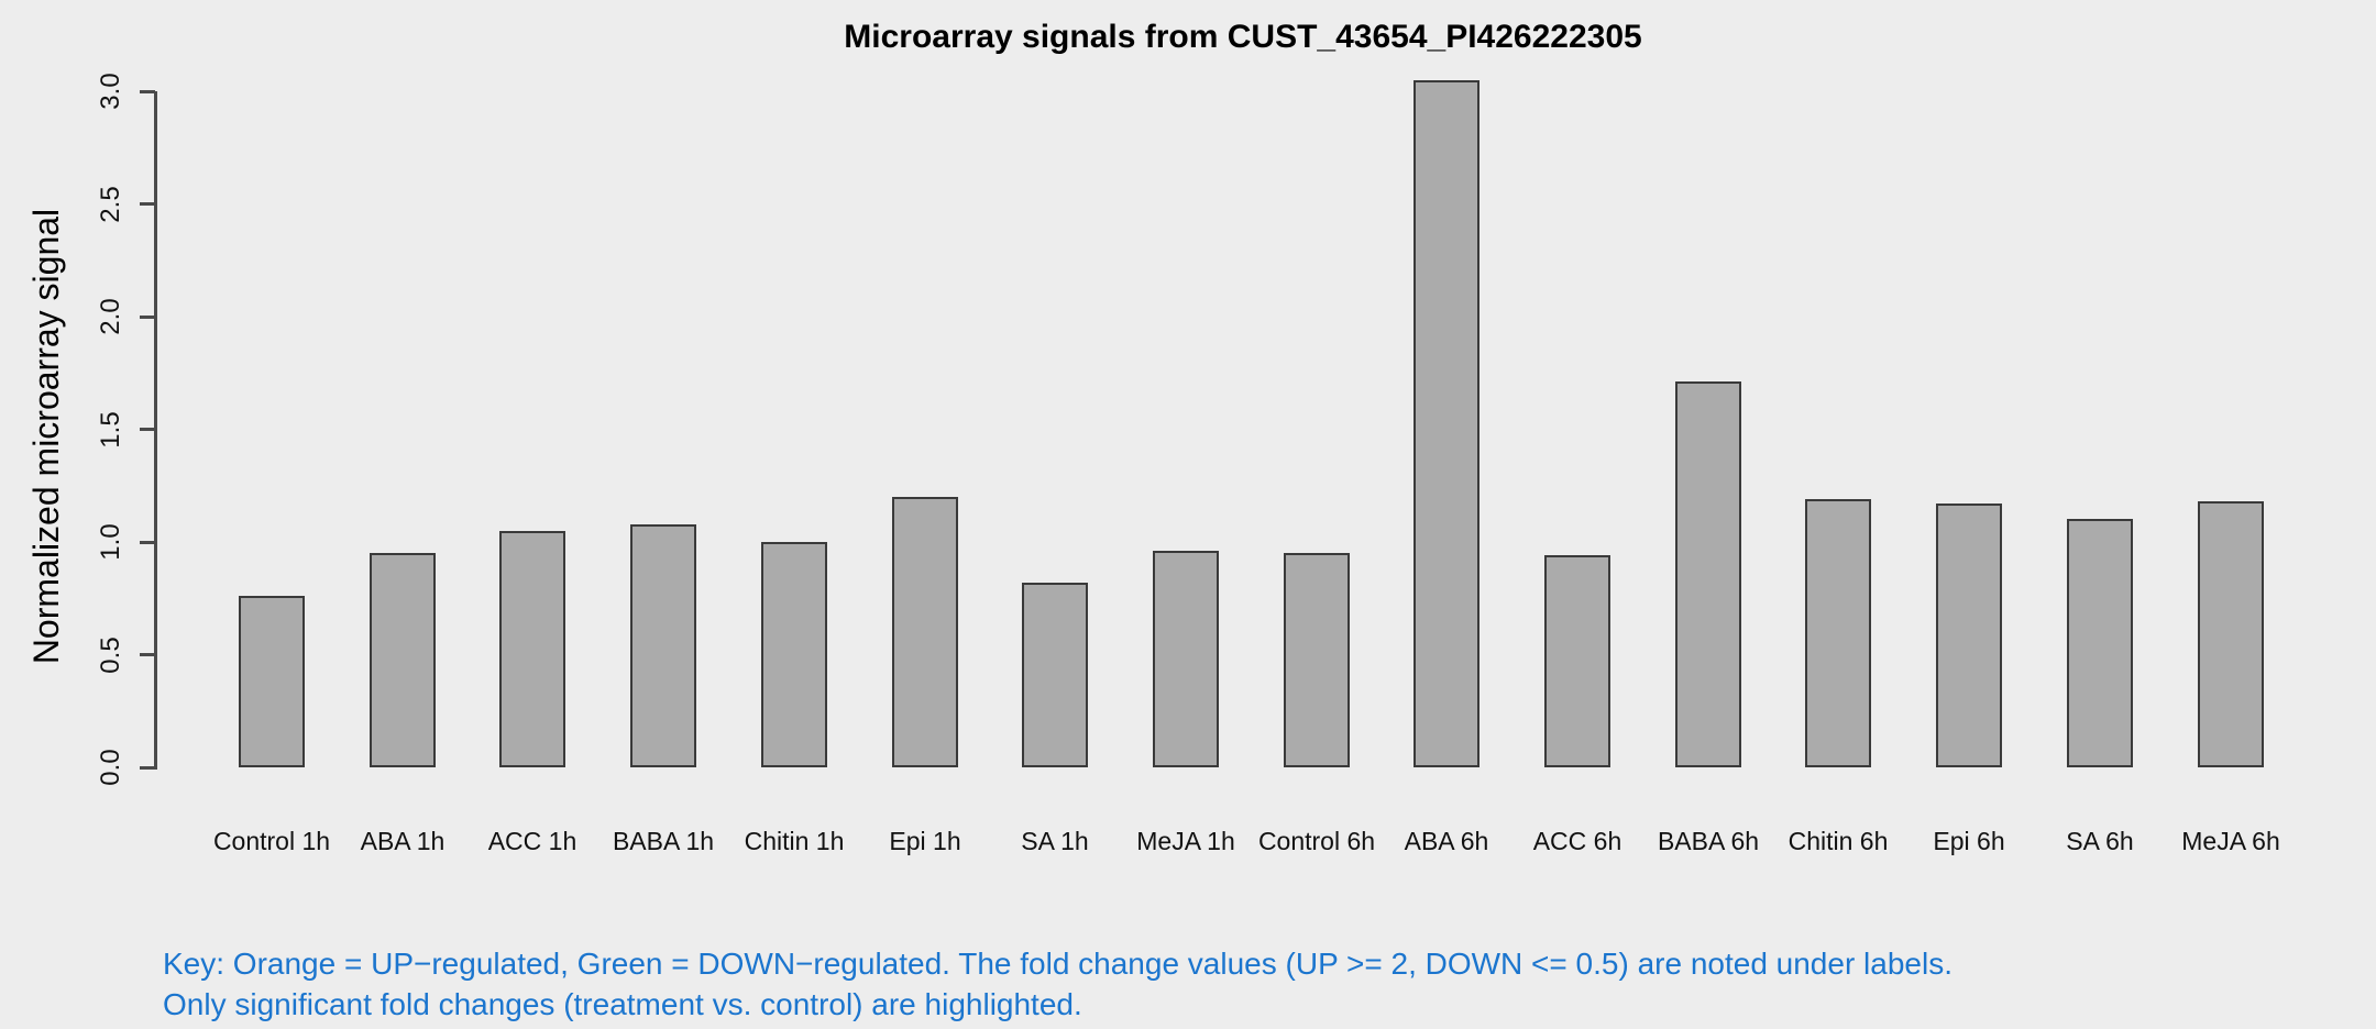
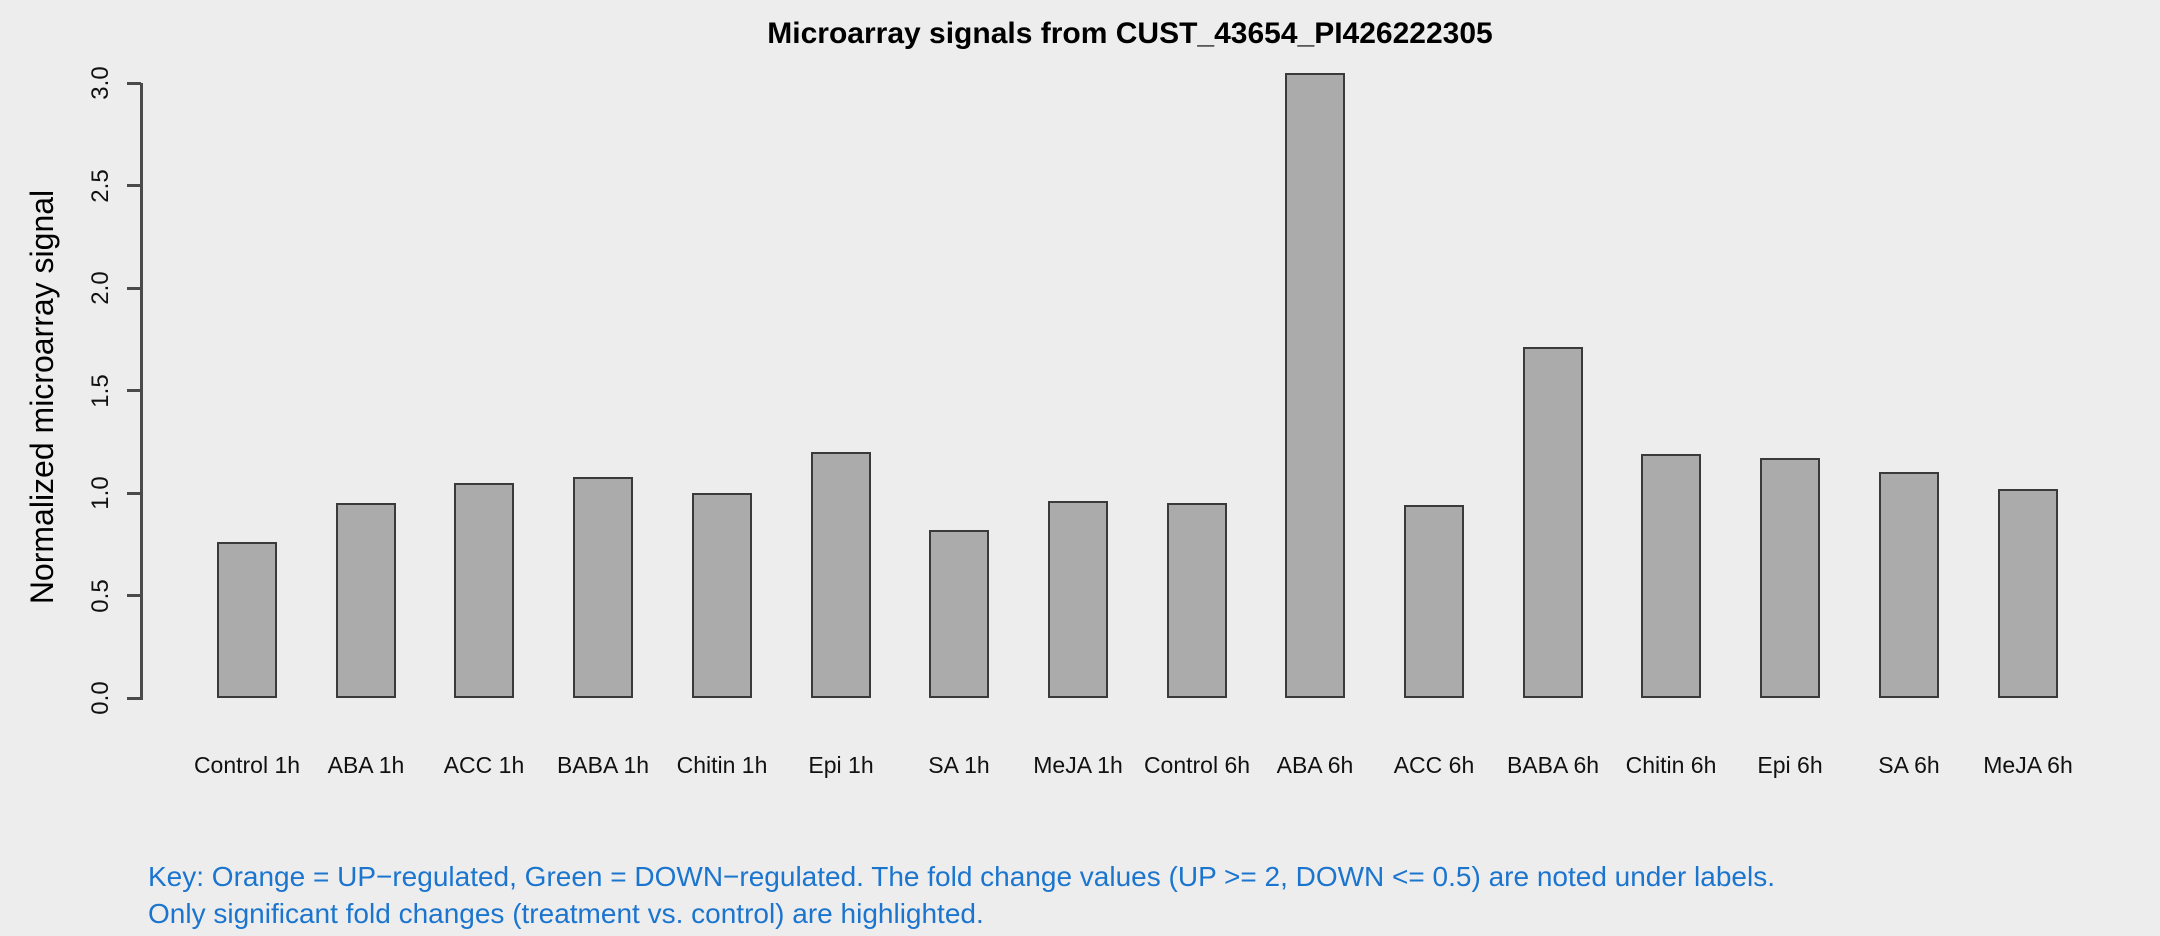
MeJA 6h: 1.18 -> 1.02
